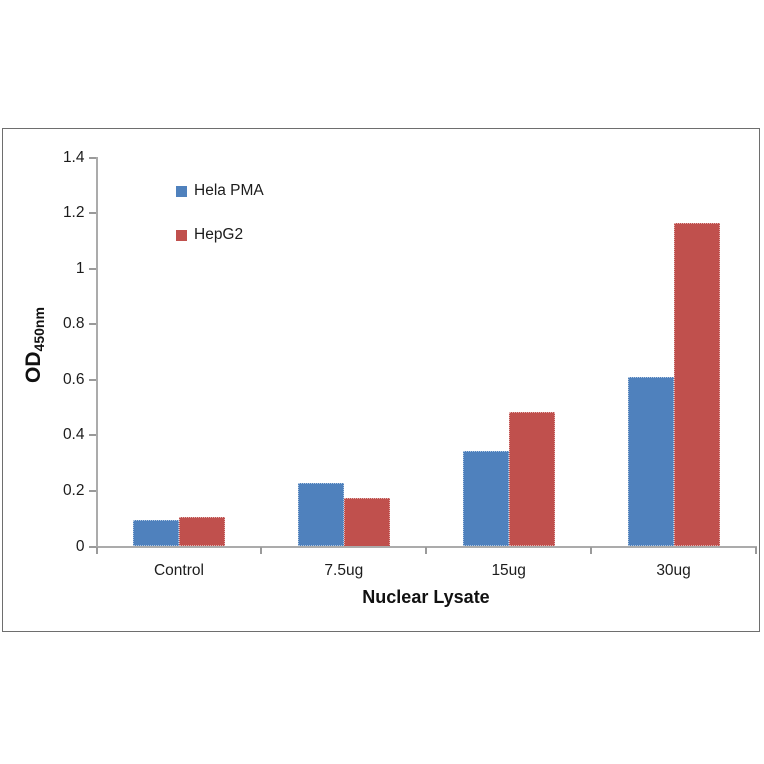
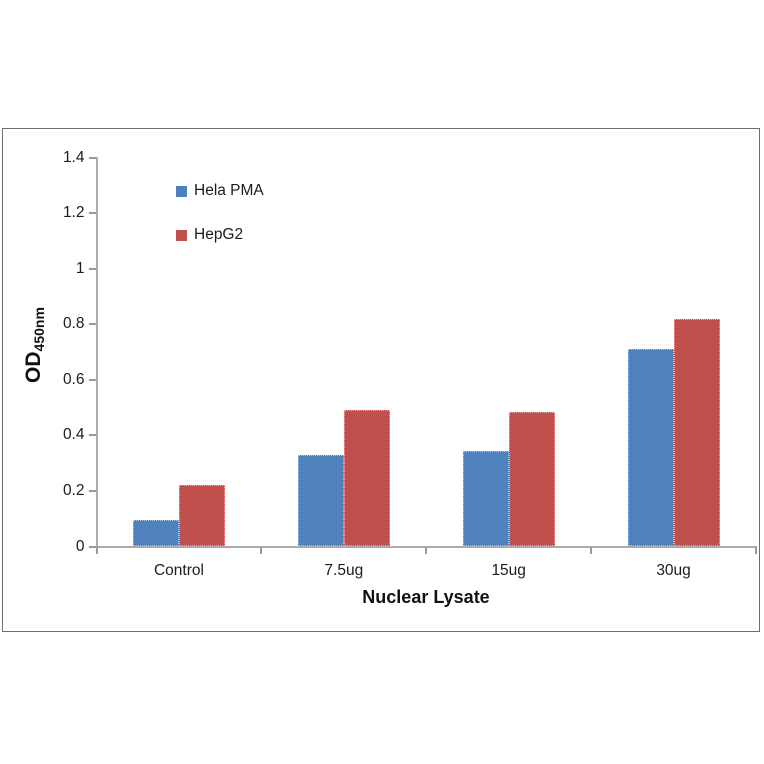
HepG2/Control: 0.11 -> 0.22
Hela PMA/7.5ug: 0.23 -> 0.33
HepG2/7.5ug: 0.17 -> 0.49
Hela PMA/30ug: 0.61 -> 0.71
HepG2/30ug: 1.17 -> 0.82
